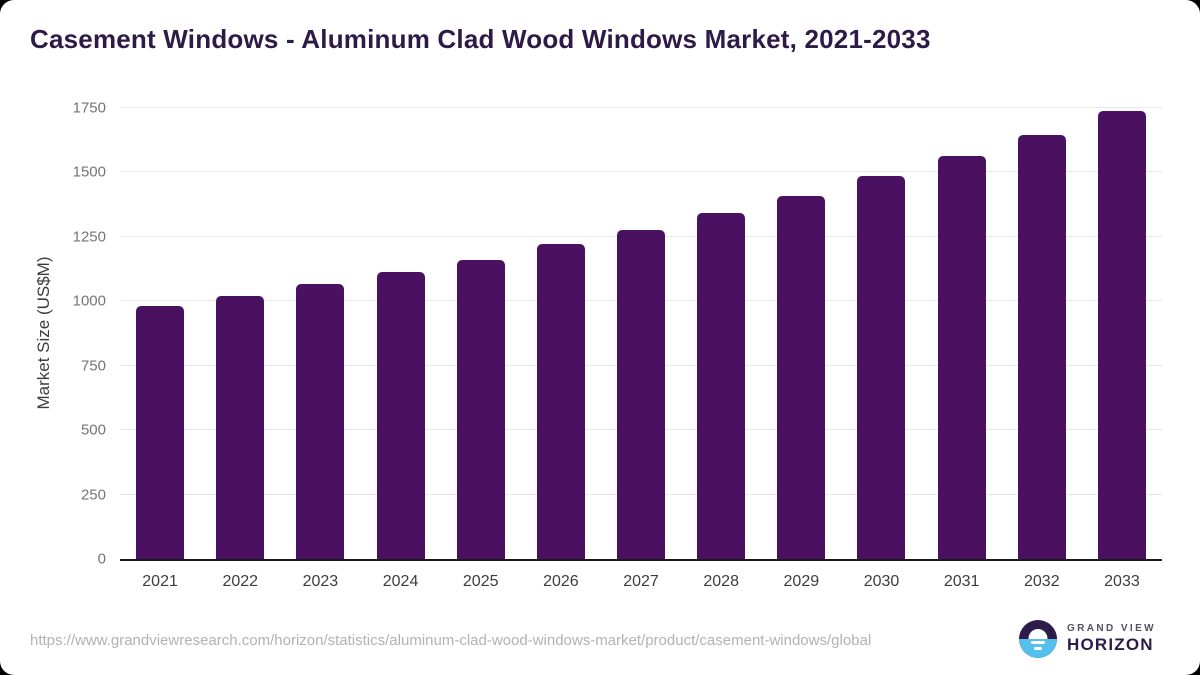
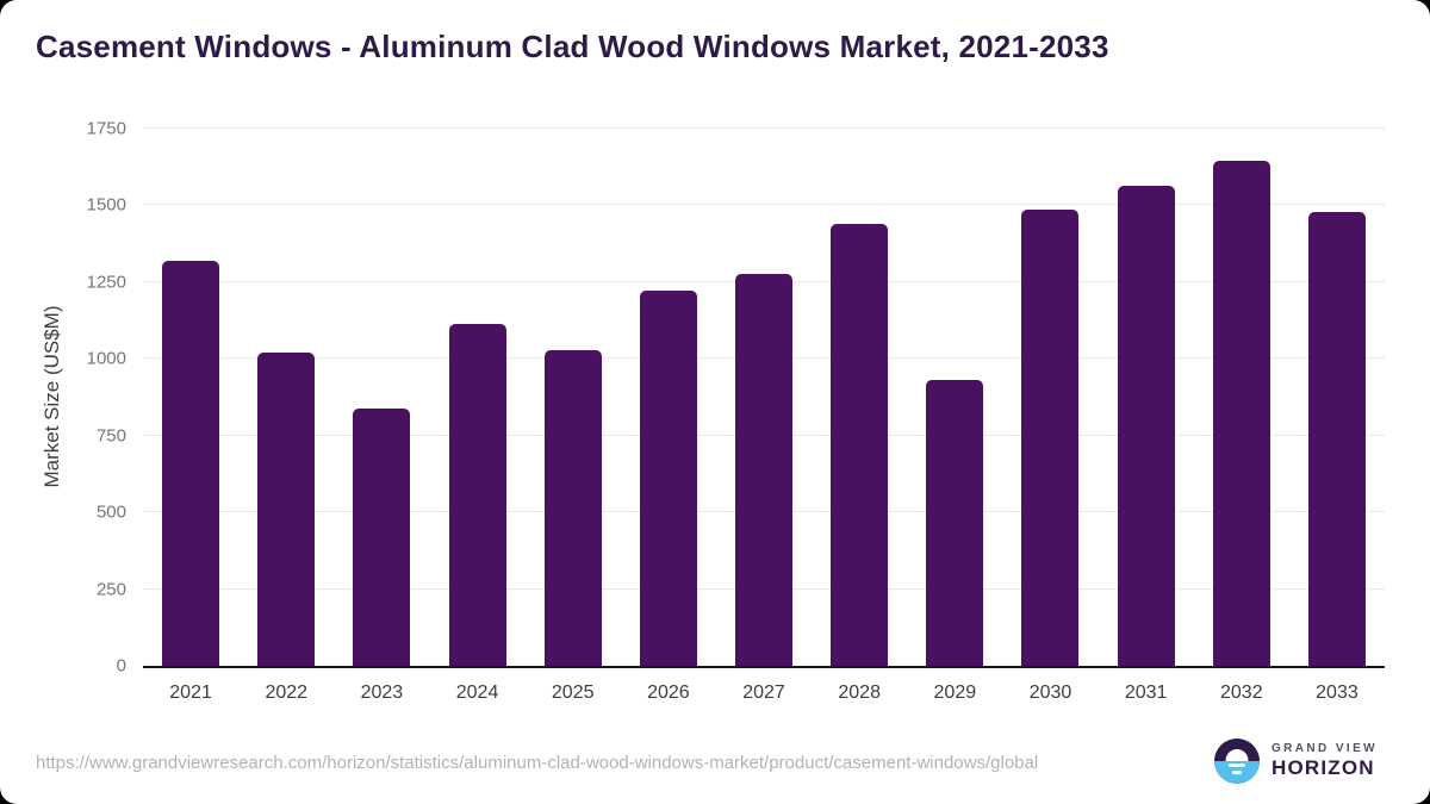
2021: 980 -> 1320
2023: 1070 -> 840
2025: 1160 -> 1030
2028: 1340 -> 1440
2029: 1410 -> 930
2033: 1740 -> 1480
